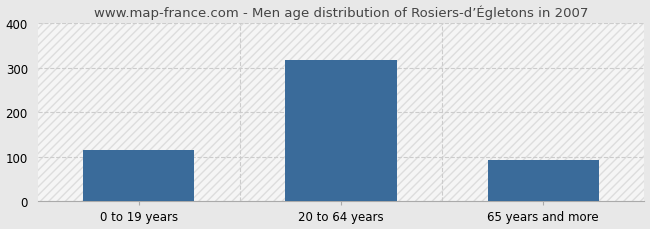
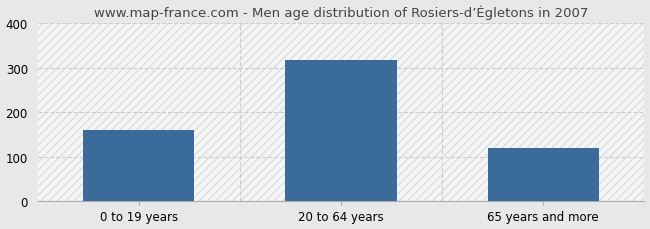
0 to 19 years: 115 -> 160
65 years and more: 93 -> 120
